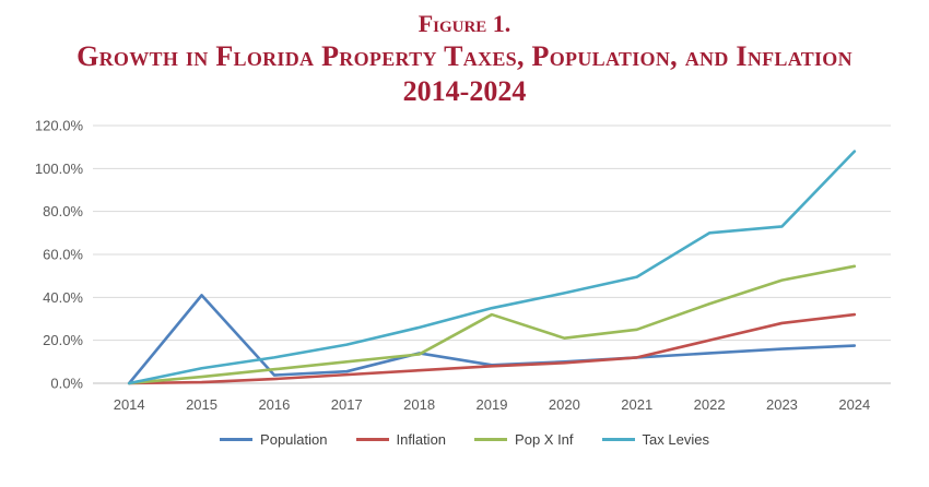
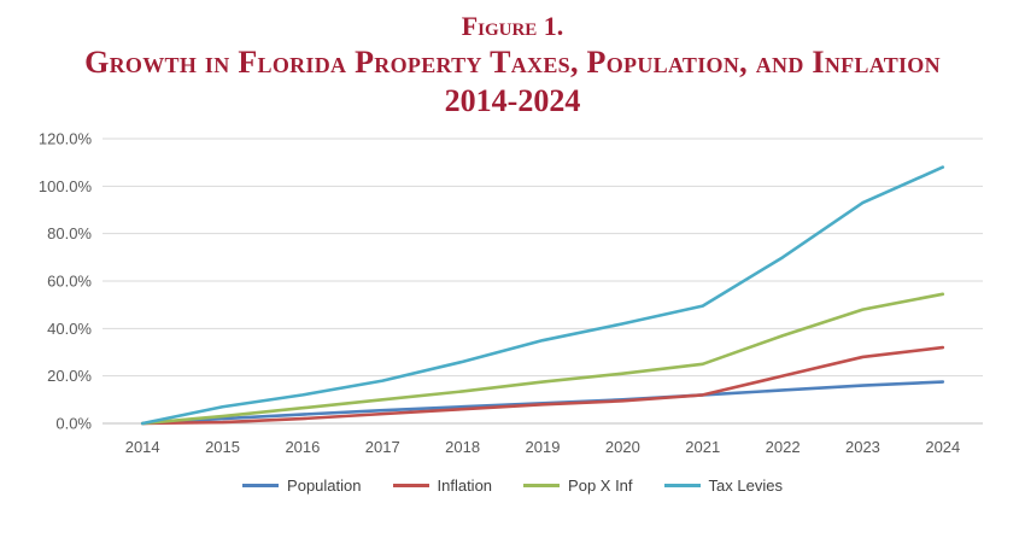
Population/2015: 41% -> 2%
Population/2018: 14% -> 7%
Pop X Inf/2019: 32% -> 18%
Tax Levies/2023: 73% -> 93%
